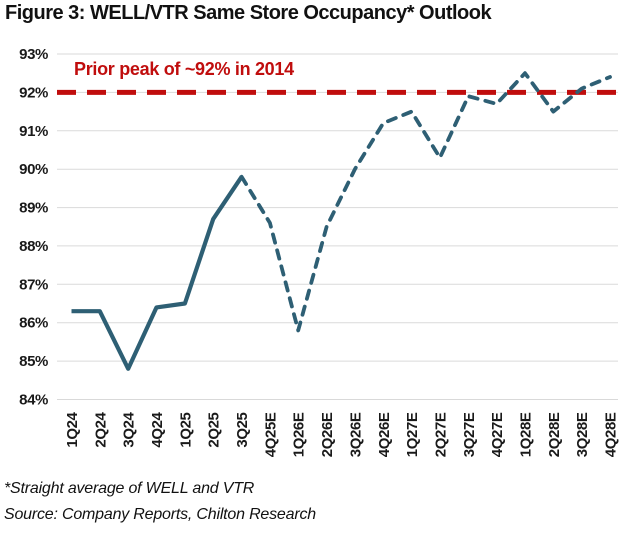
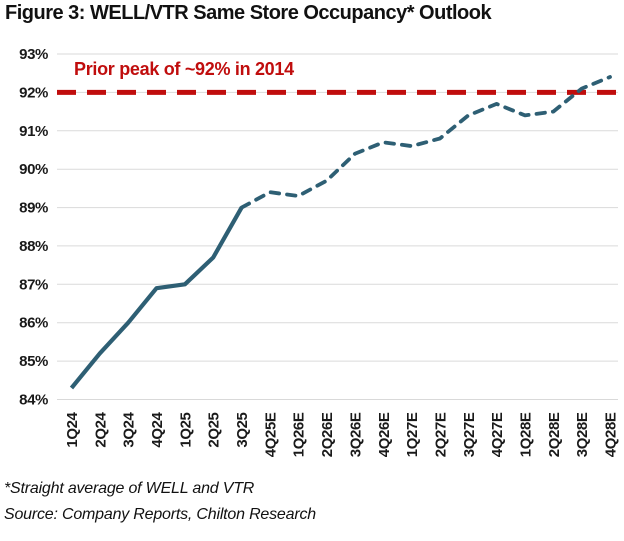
1Q24: 86.3% -> 84.3%
2Q24: 86.3% -> 85.2%
3Q24: 84.8% -> 86.0%
4Q24: 86.4% -> 86.9%
1Q25: 86.5% -> 87.0%
2Q25: 88.7% -> 87.7%
3Q25: 89.8% -> 89.0%
4Q25E: 88.6% -> 89.4%
1Q26E: 85.8% -> 89.3%
2Q26E: 88.5% -> 89.7%
3Q26E: 90.0% -> 90.4%
4Q26E: 91.2% -> 90.7%
1Q27E: 91.5% -> 90.6%
2Q27E: 90.3% -> 90.8%
3Q27E: 91.9% -> 91.4%
1Q28E: 92.5% -> 91.4%
